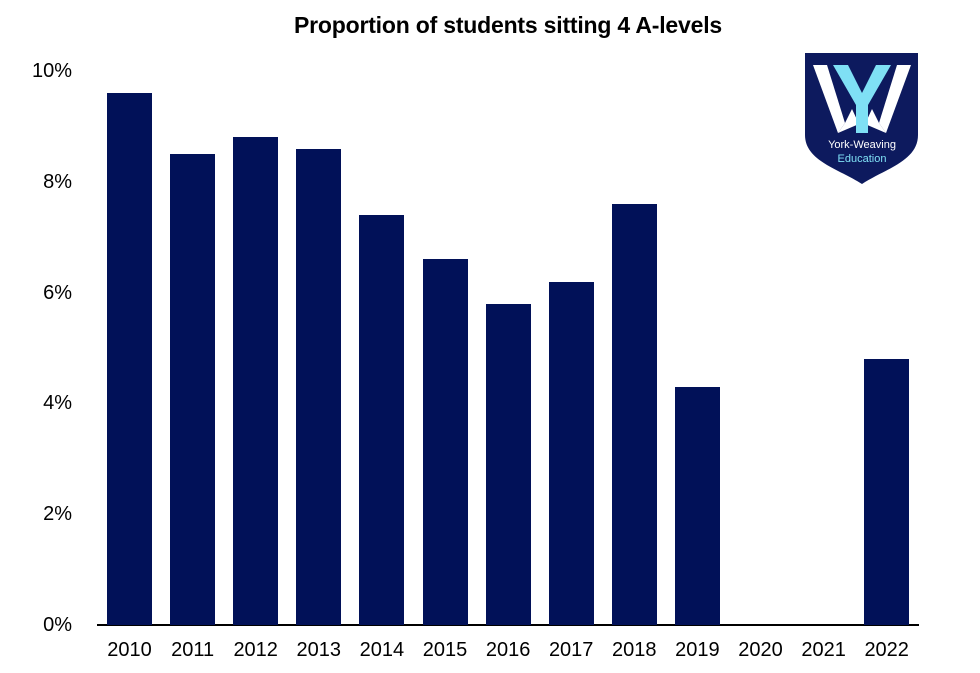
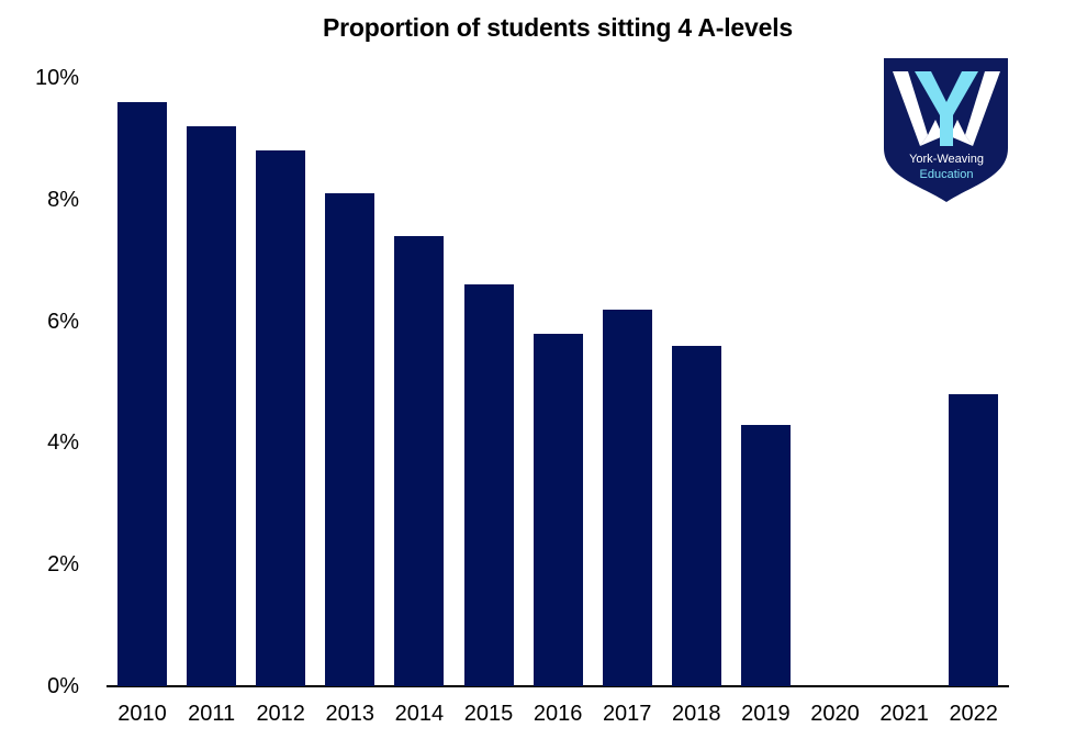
2011: 8.5% -> 9.2%
2013: 8.6% -> 8.1%
2018: 7.6% -> 5.6%
